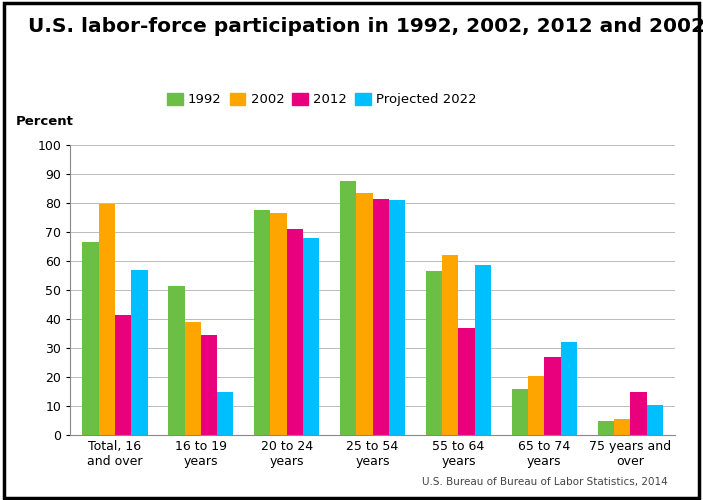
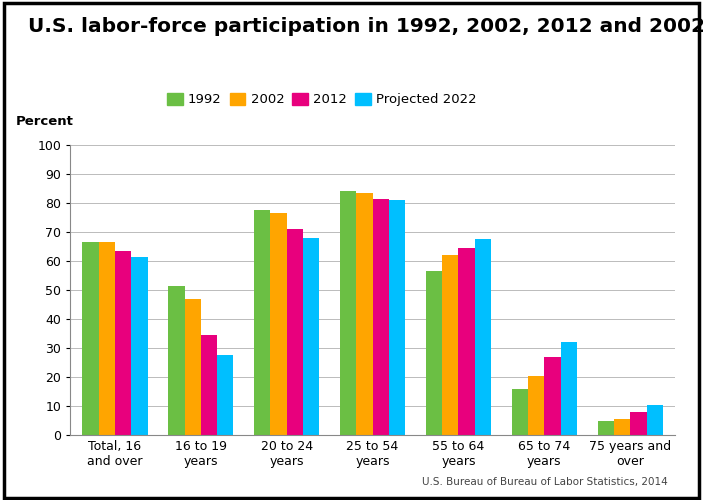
2002/Total, 16 and over: 79.5 -> 66.5
2012/Total, 16 and over: 41.5 -> 63.5
Projected 2022/Total, 16 and over: 57.0 -> 61.5
2002/16 to 19 years: 39.0 -> 47.0
Projected 2022/16 to 19 years: 15.0 -> 27.5
1992/25 to 54 years: 87.5 -> 84.0
2012/55 to 64 years: 37.0 -> 64.5
Projected 2022/55 to 64 years: 58.5 -> 67.5
2012/75 years and over: 15.0 -> 8.0
